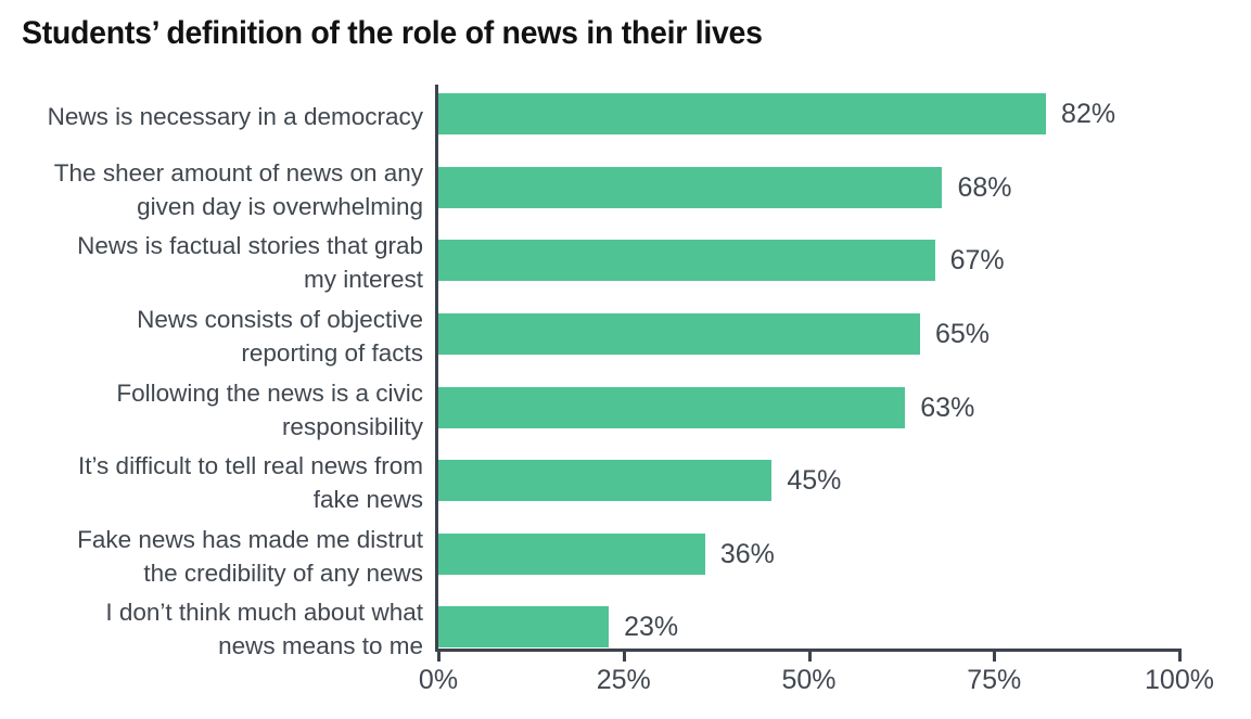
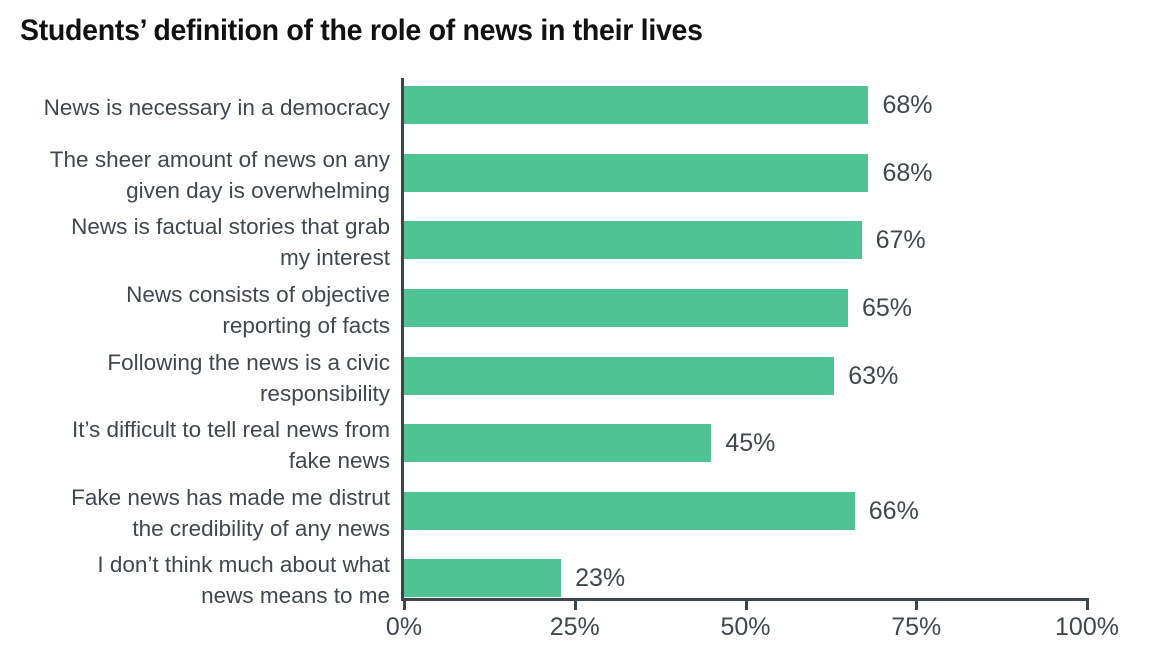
News is necessary in a democracy: 82% -> 68%
Fake news has made me distrut the credibility of any news: 36% -> 66%
